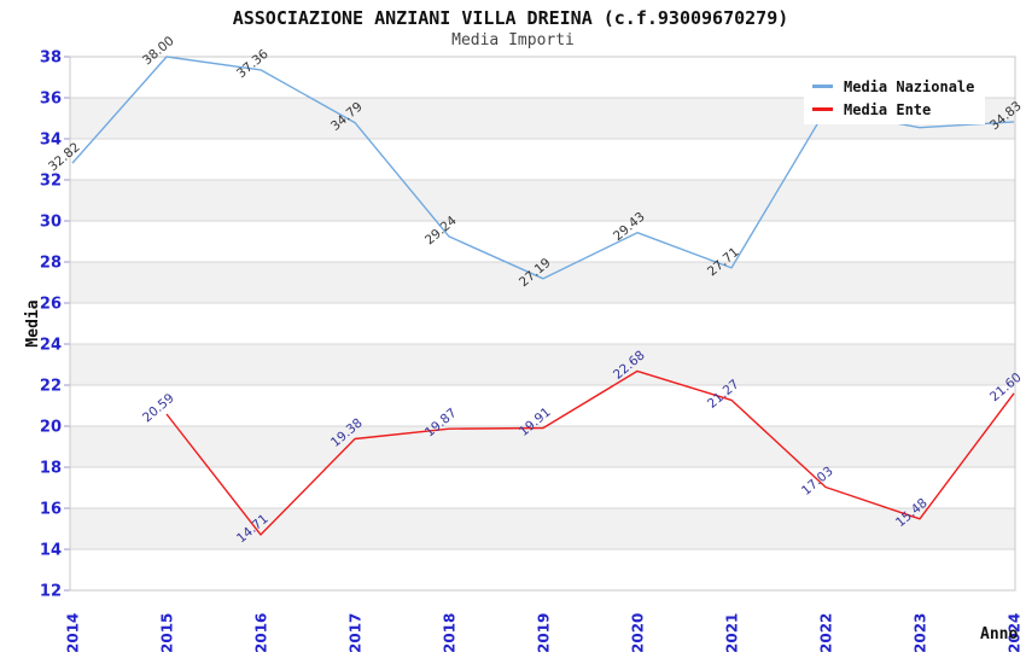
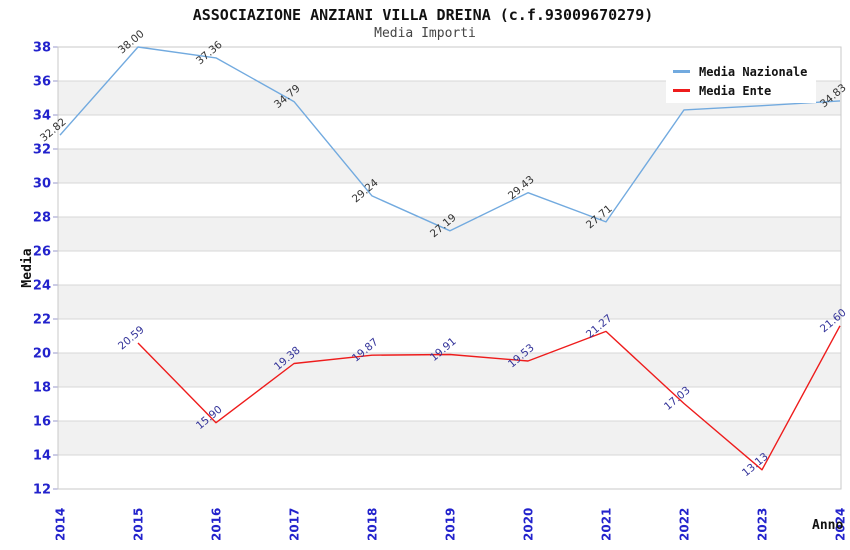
Media Ente/2016: 14.71 -> 15.90
Media Ente/2020: 22.68 -> 19.53
Media Nazionale/2022: 35.4 -> 34.3
Media Ente/2023: 15.48 -> 13.13
